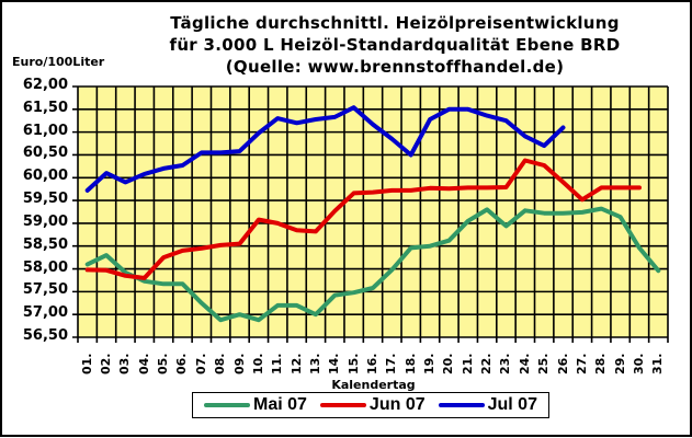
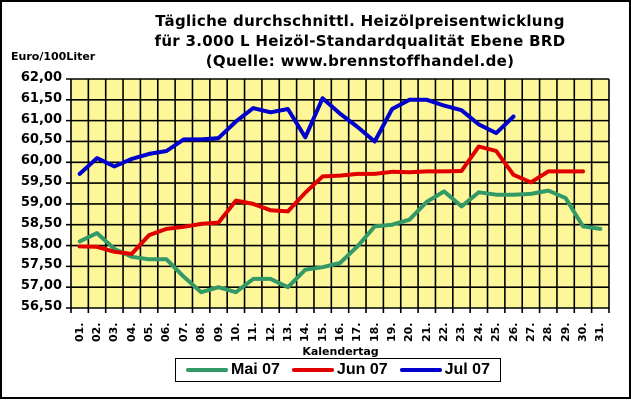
Jul 07/14.: 61,3 -> 60,6
Jun 07/26.: 59,9 -> 59,7
Mai 07/31.: 58,0 -> 58,4
